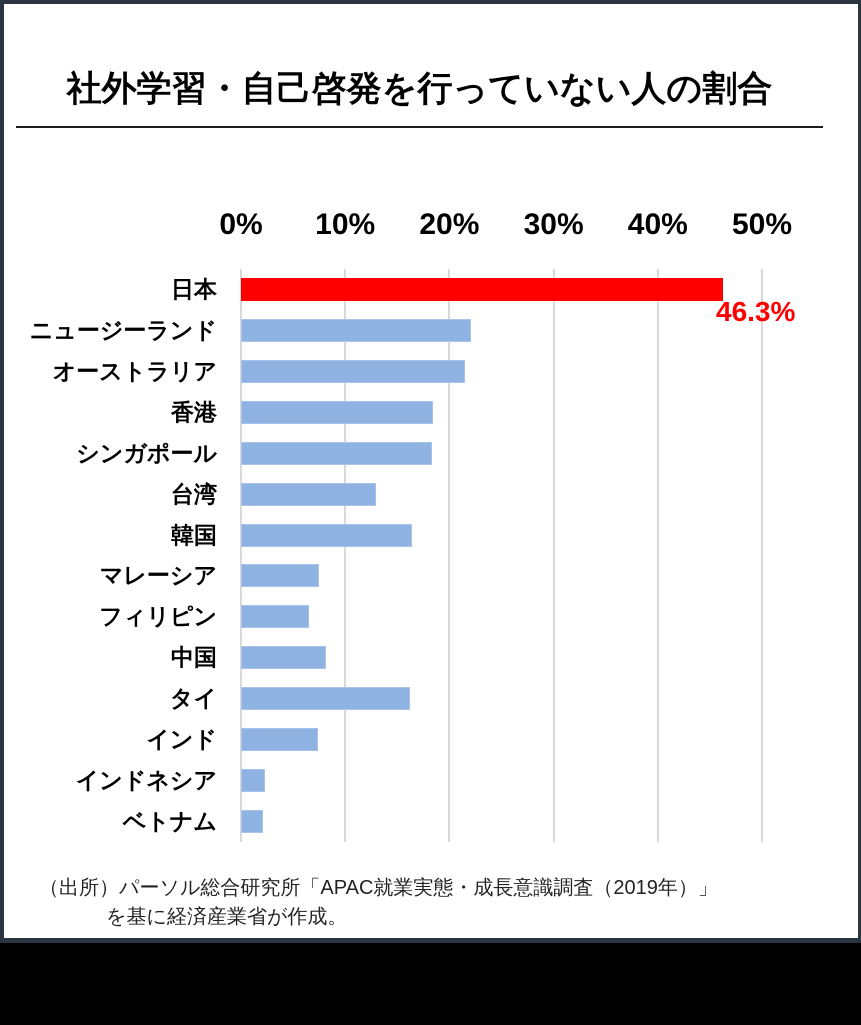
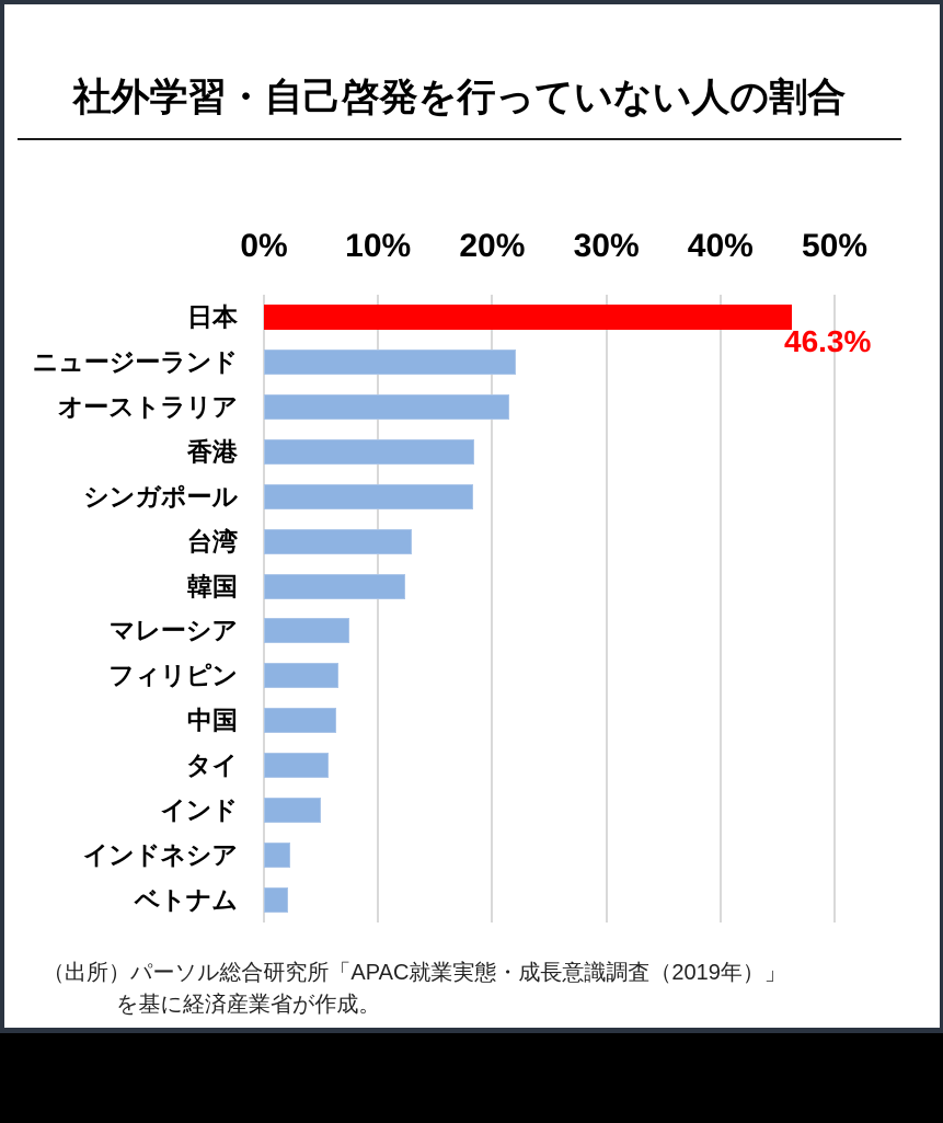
韓国: 16.4% -> 12.4%
中国: 8.2% -> 6.3%
タイ: 16.2% -> 5.7%
インド: 7.4% -> 5.0%
